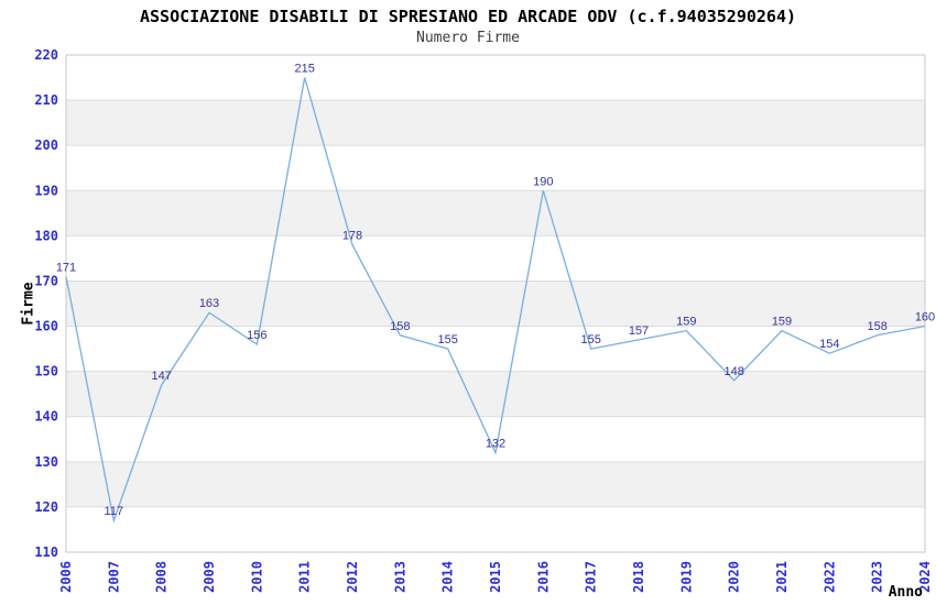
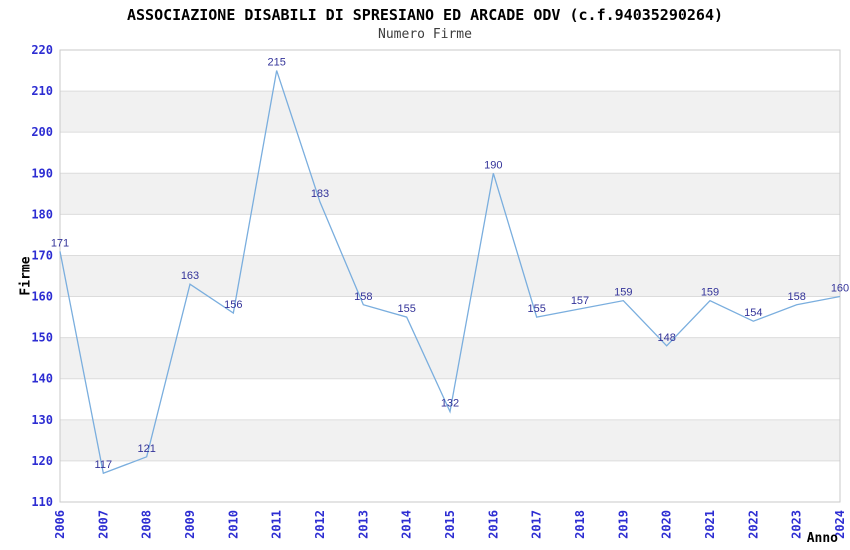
2008: 147 -> 121
2012: 178 -> 183
